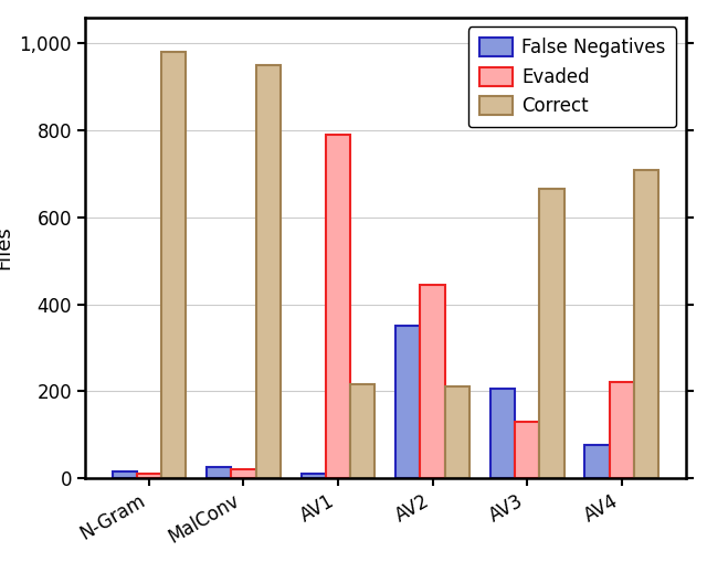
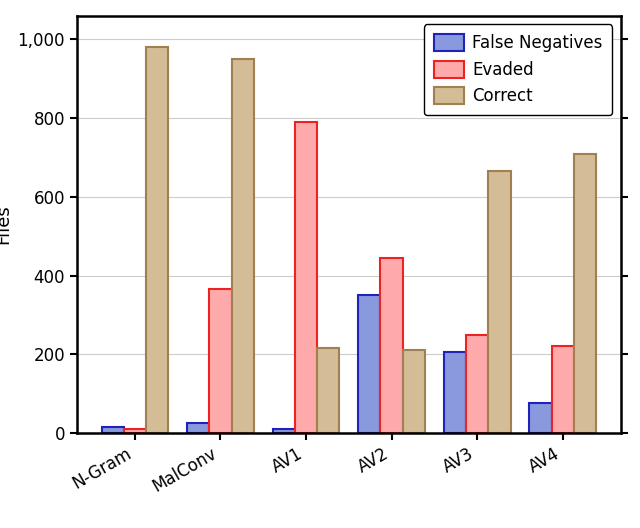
Evaded/MalConv: 20 -> 365
Evaded/AV3: 130 -> 250
